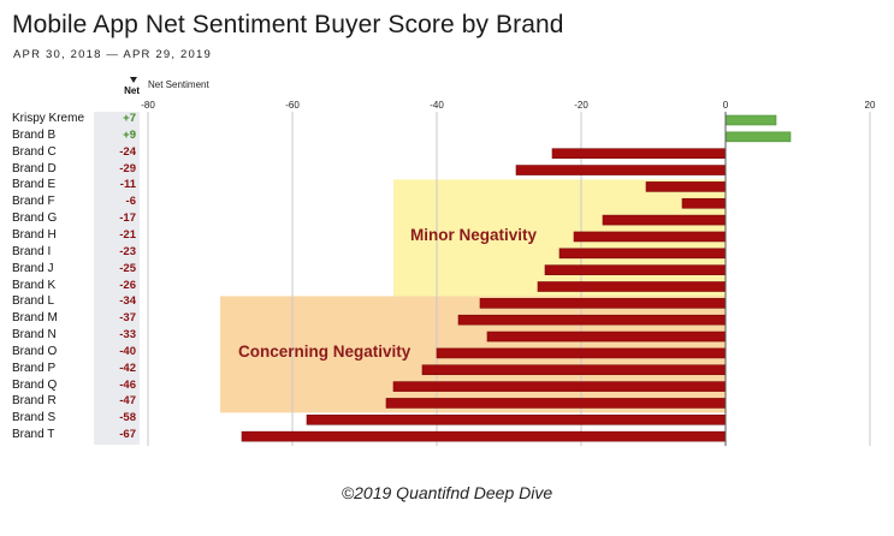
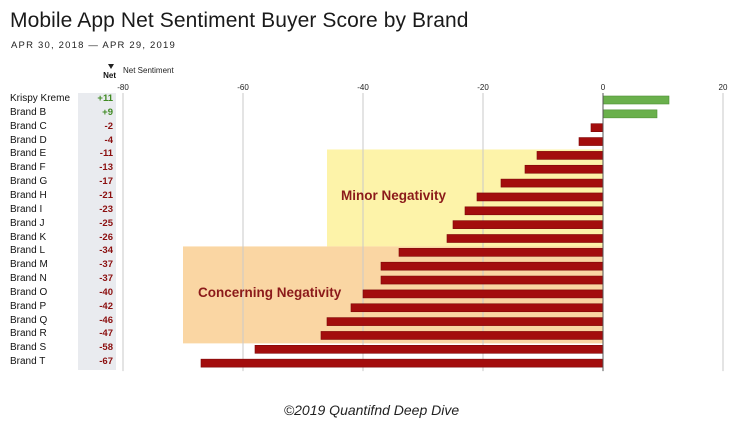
Krispy Kreme: +7 -> +11
Brand C: -24 -> -2
Brand D: -29 -> -4
Brand F: -6 -> -13
Brand N: -33 -> -37
